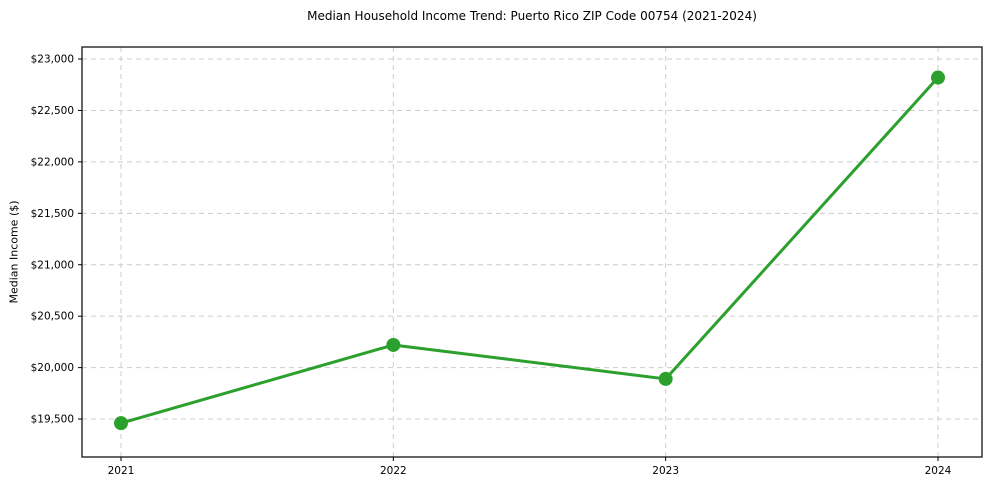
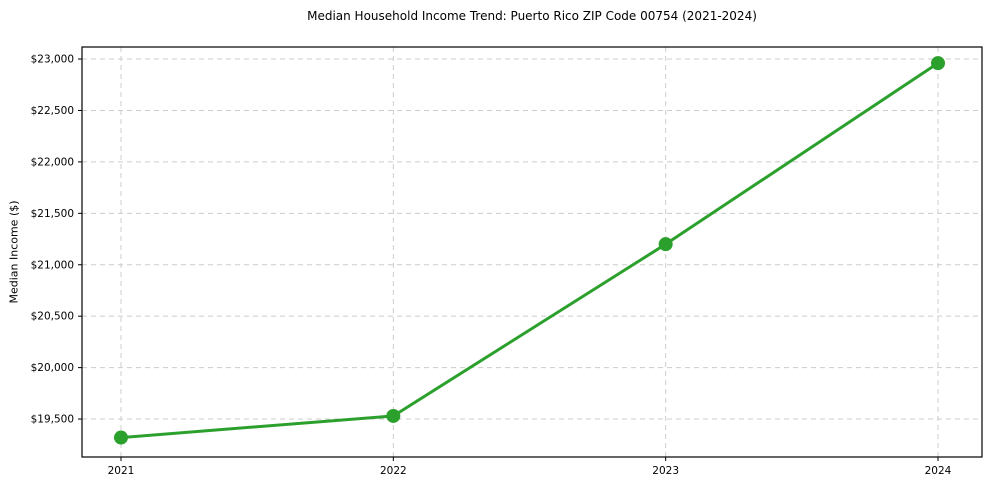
2021: $19460 -> $19320
2022: $20220 -> $19530
2023: $19890 -> $21200
2024: $22820 -> $22960
